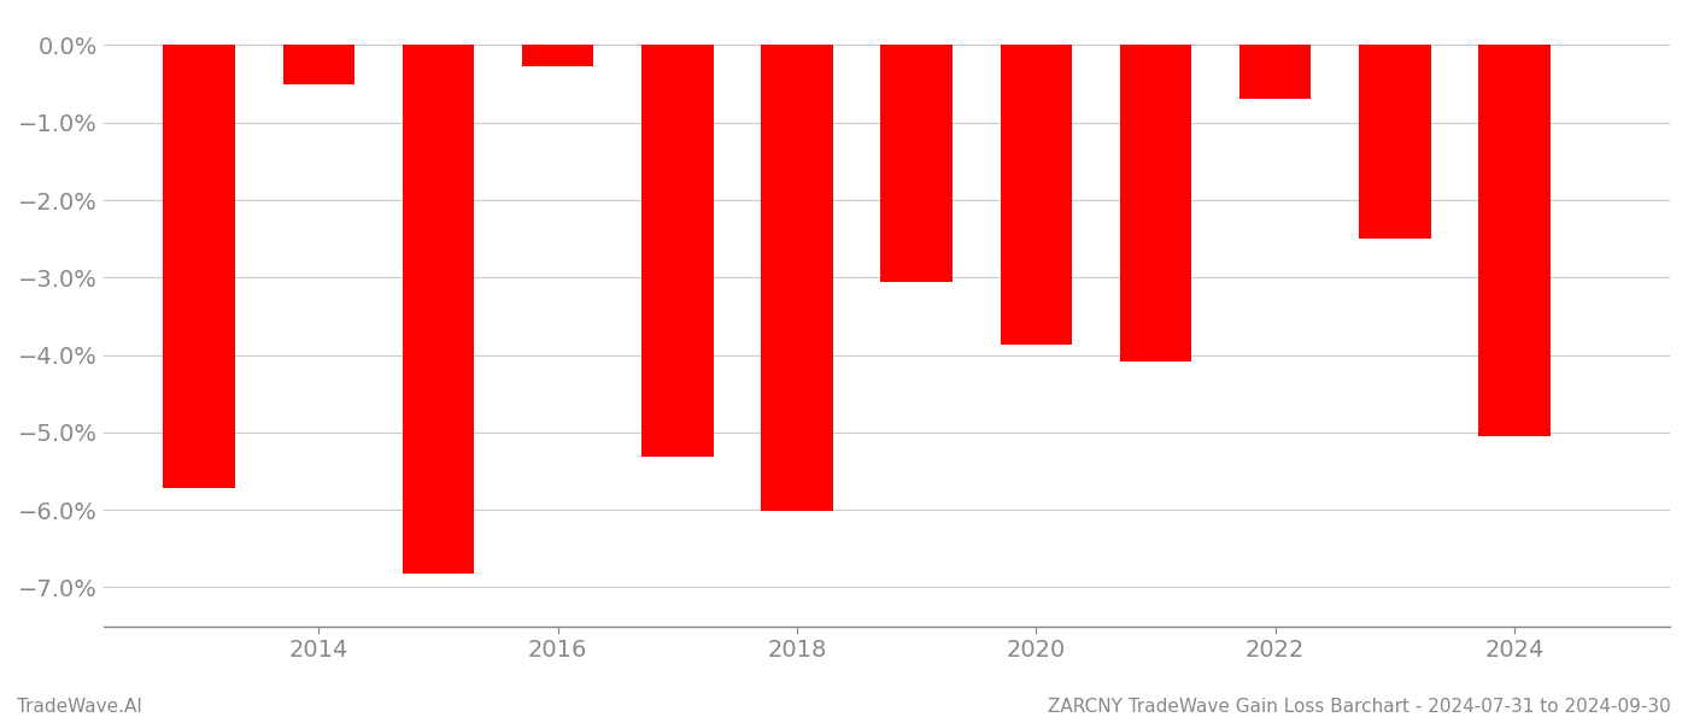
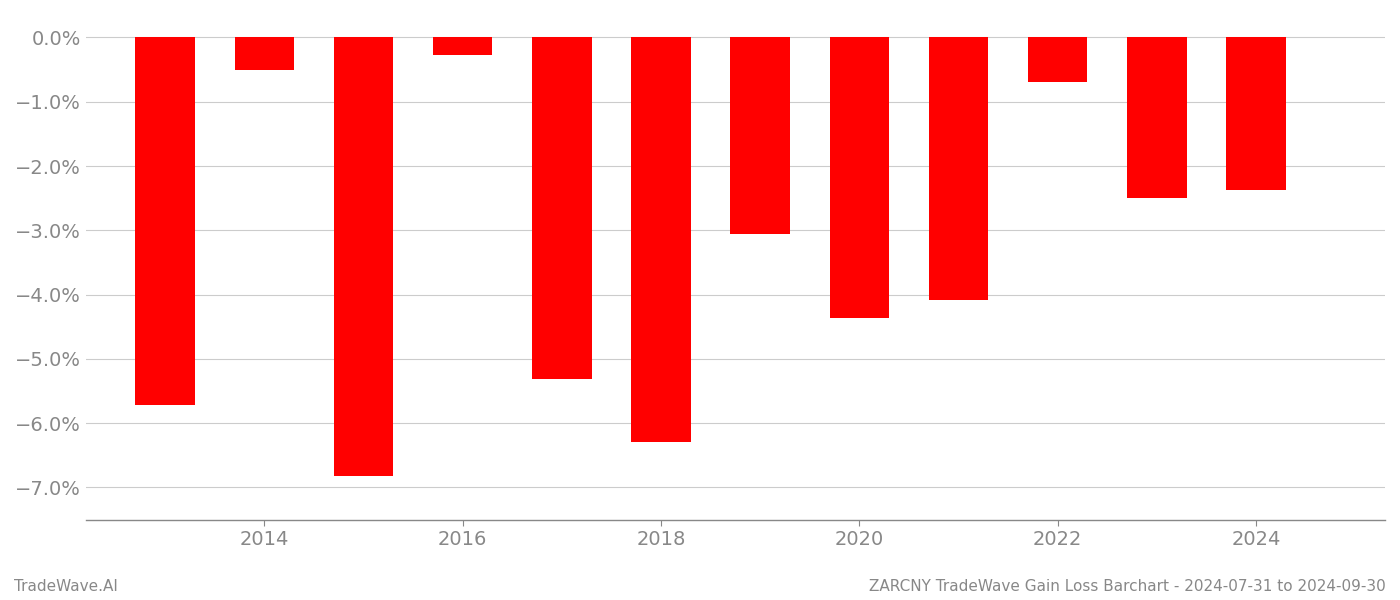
2018: -6.02% -> -6.30%
2020: -3.87% -> -4.36%
2024: -5.05% -> -2.38%
